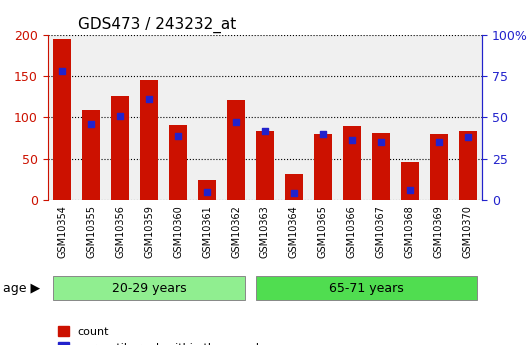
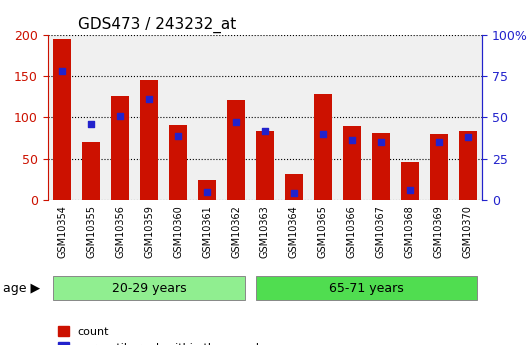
count/GSM10355: 109 -> 70
count/GSM10365: 80 -> 128
